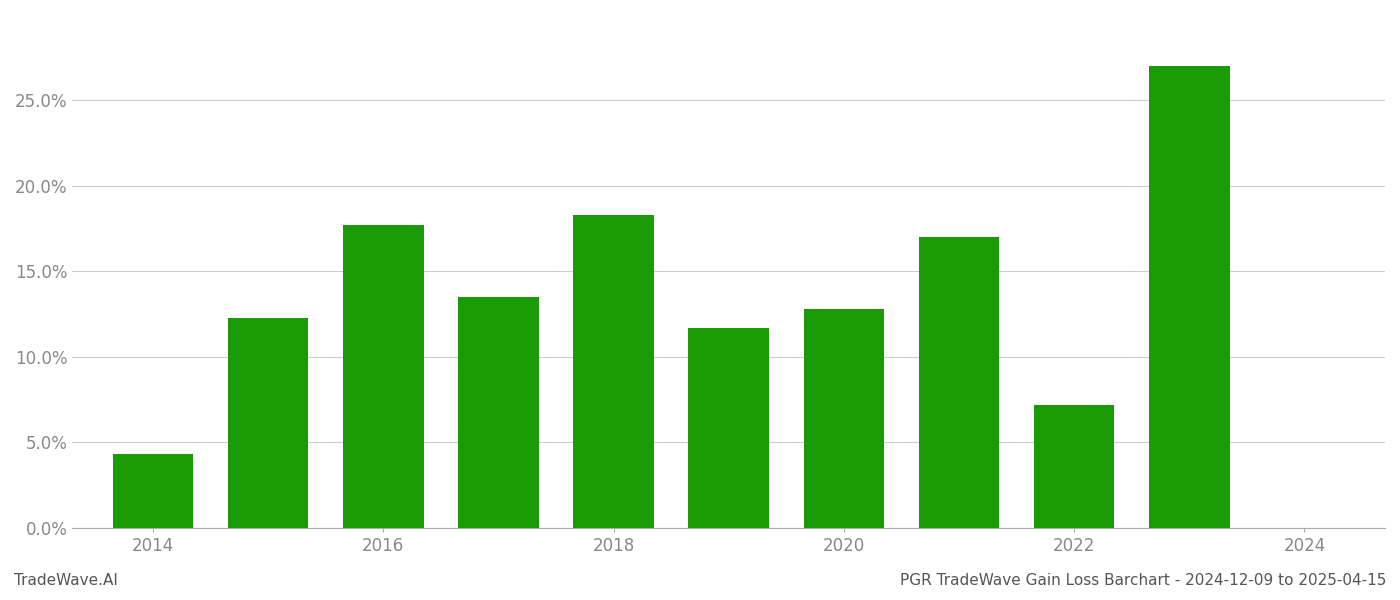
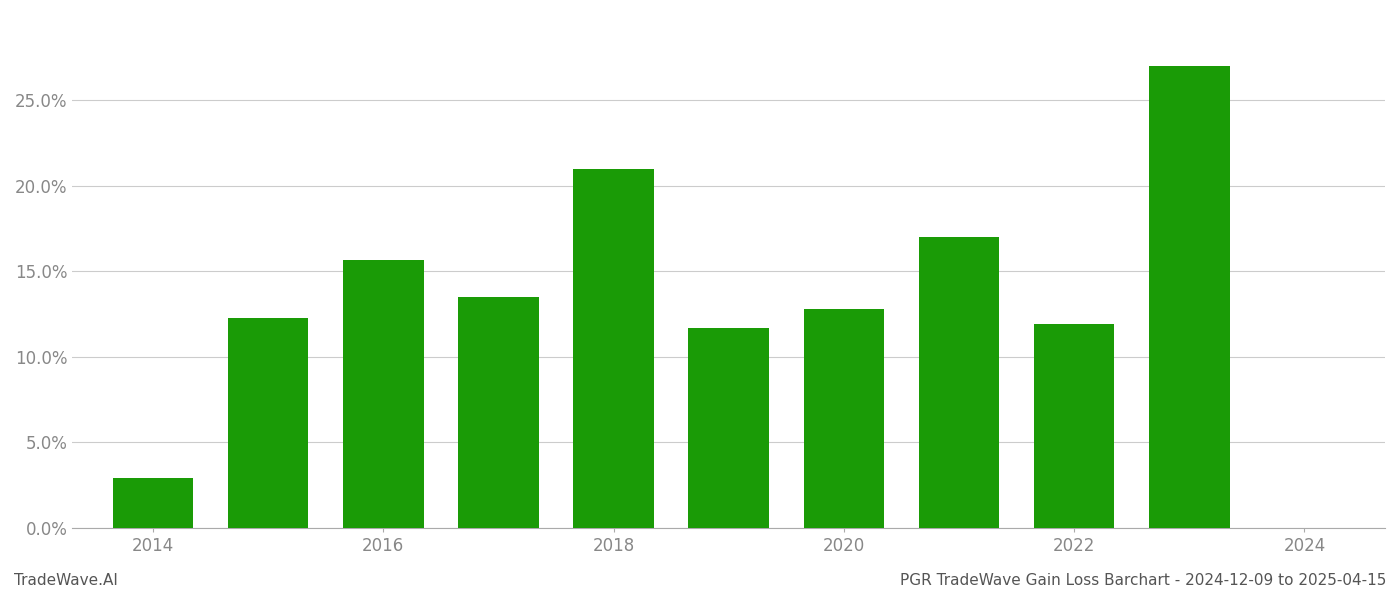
2014: 4.3% -> 2.9%
2016: 17.7% -> 15.7%
2018: 18.3% -> 21.0%
2022: 7.2% -> 11.9%
